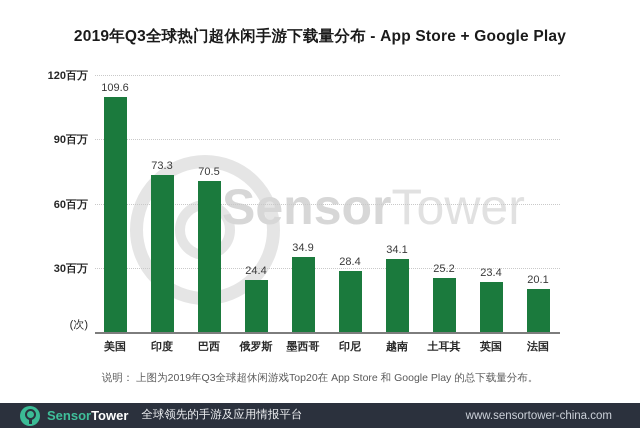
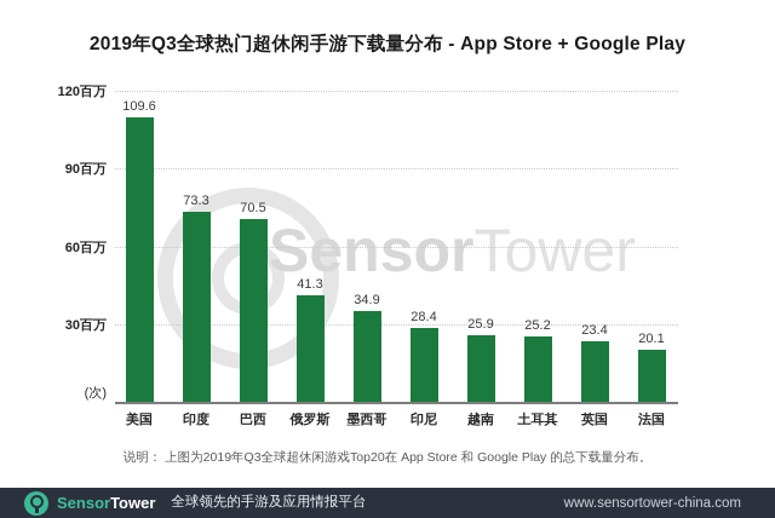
俄罗斯: 24.4 -> 41.3
越南: 34.1 -> 25.9
